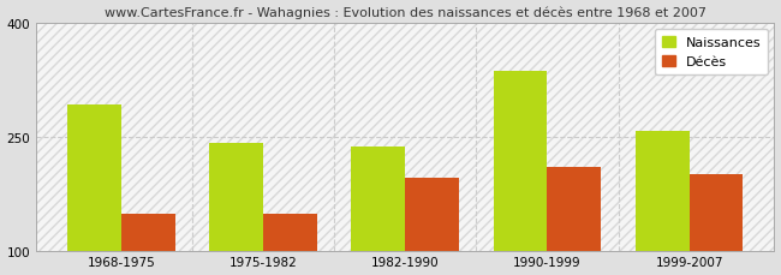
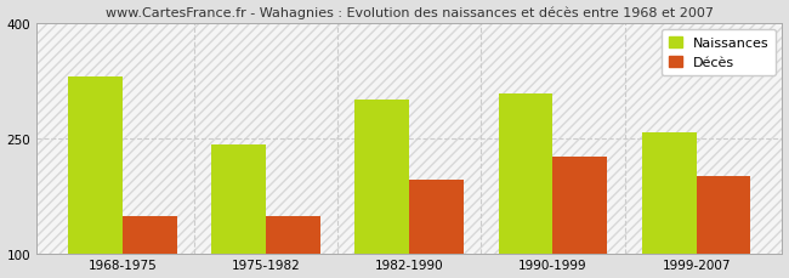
Naissances/1968-1975: 292 -> 330
Naissances/1982-1990: 236 -> 300
Naissances/1990-1999: 336 -> 308
Décès/1990-1999: 210 -> 225
